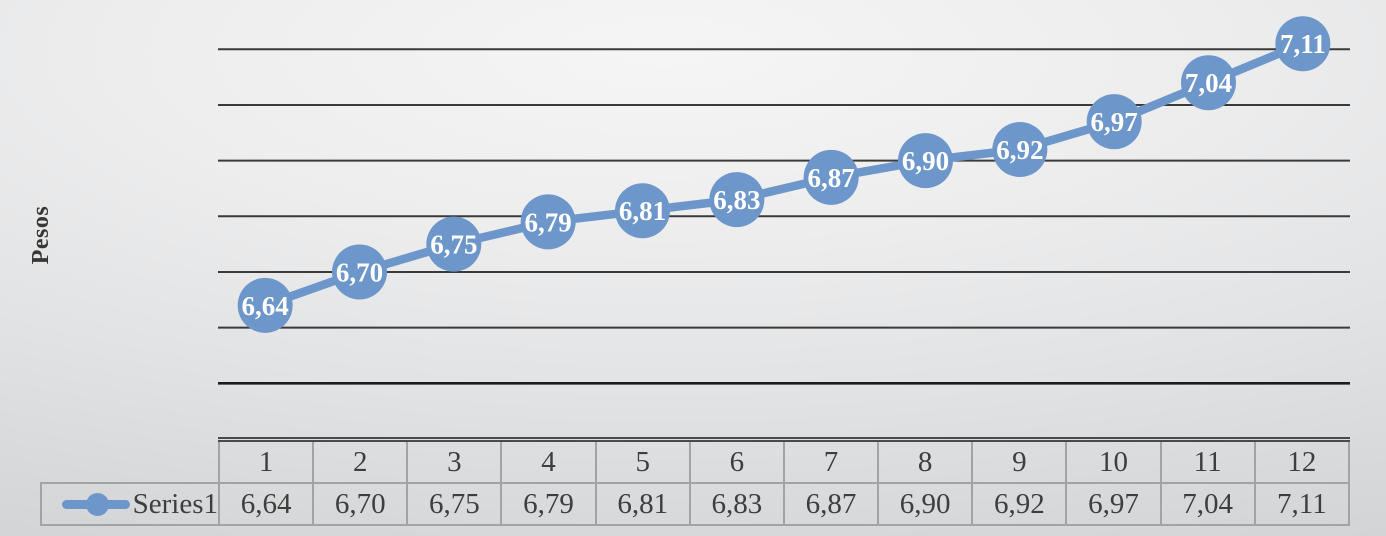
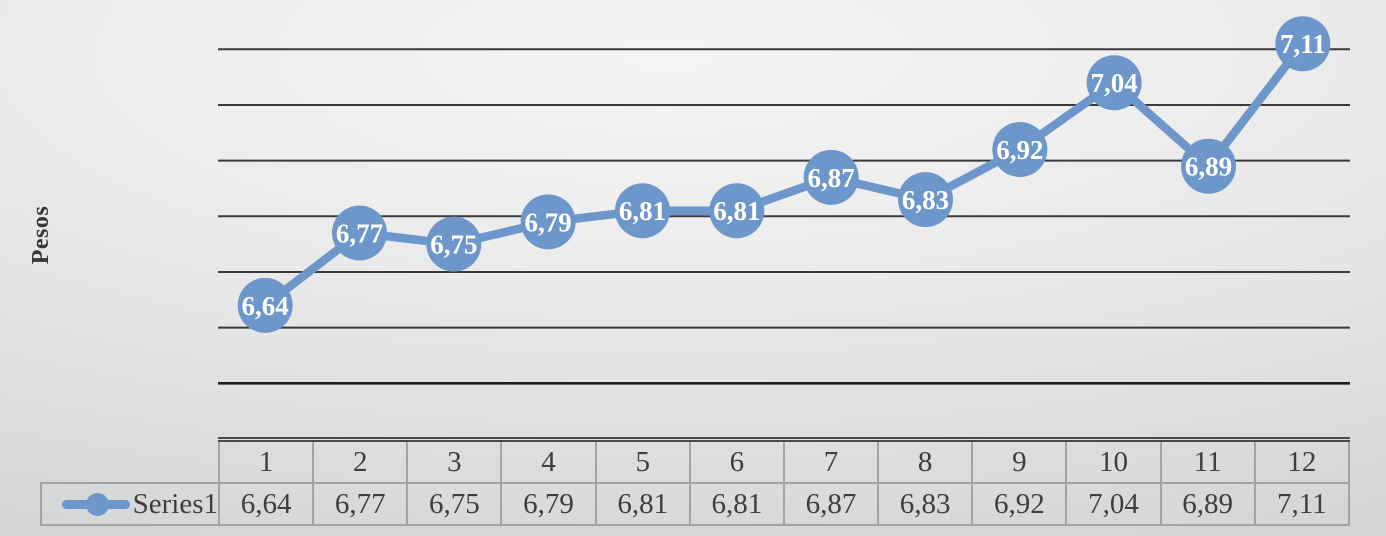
2: 6,70 -> 6,77
6: 6,83 -> 6,81
8: 6,90 -> 6,83
10: 6,97 -> 7,04
11: 7,04 -> 6,89
